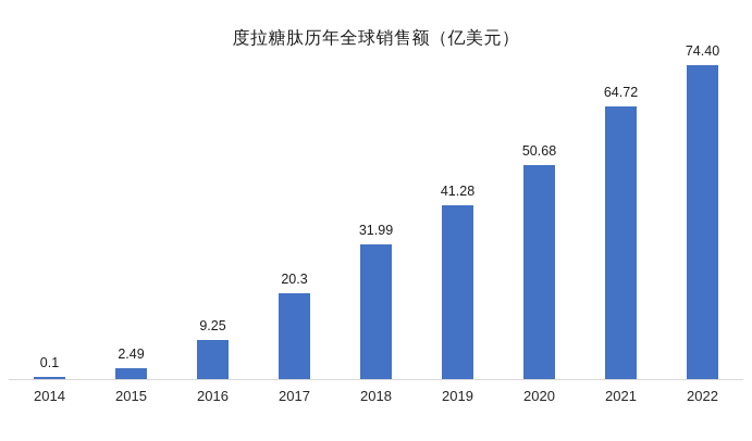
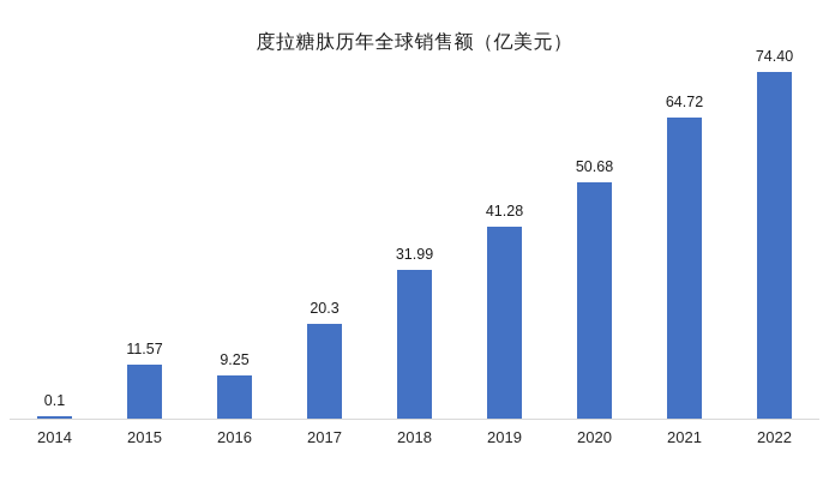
2015: 2.49 -> 11.57
